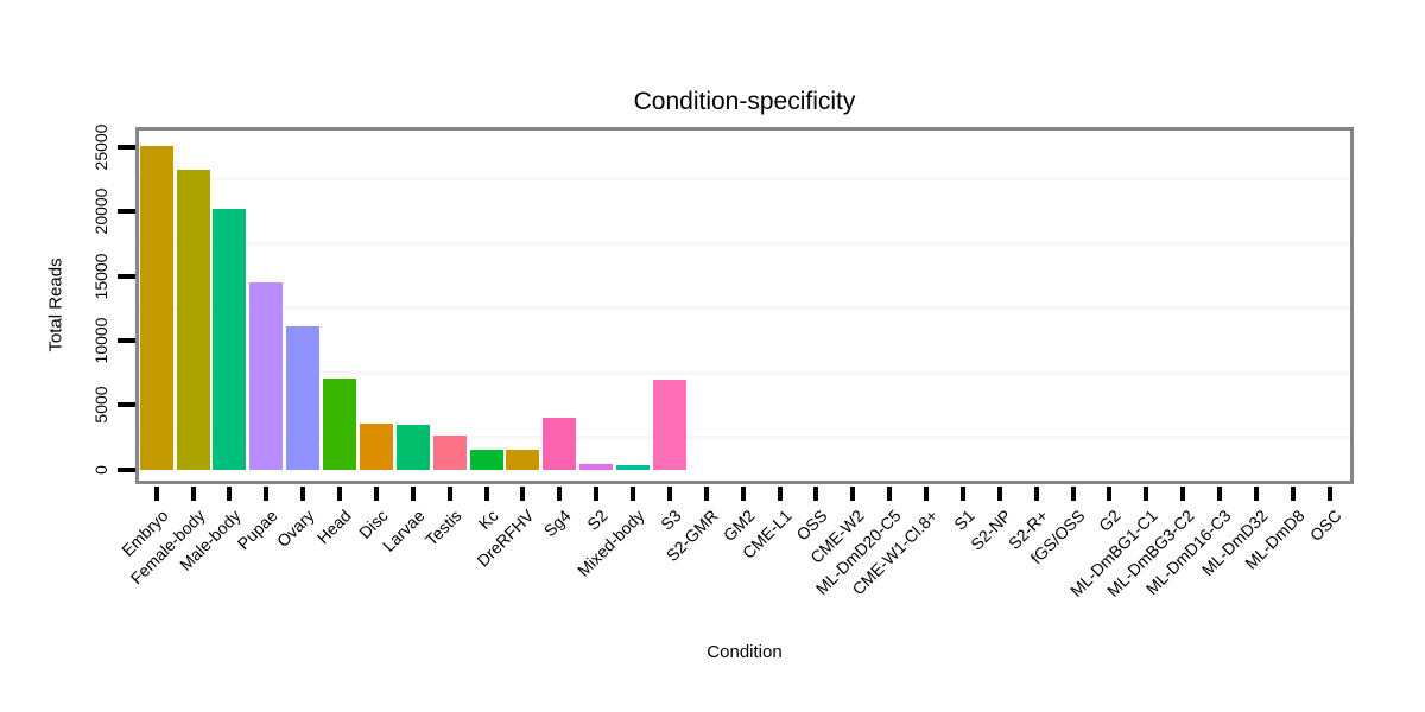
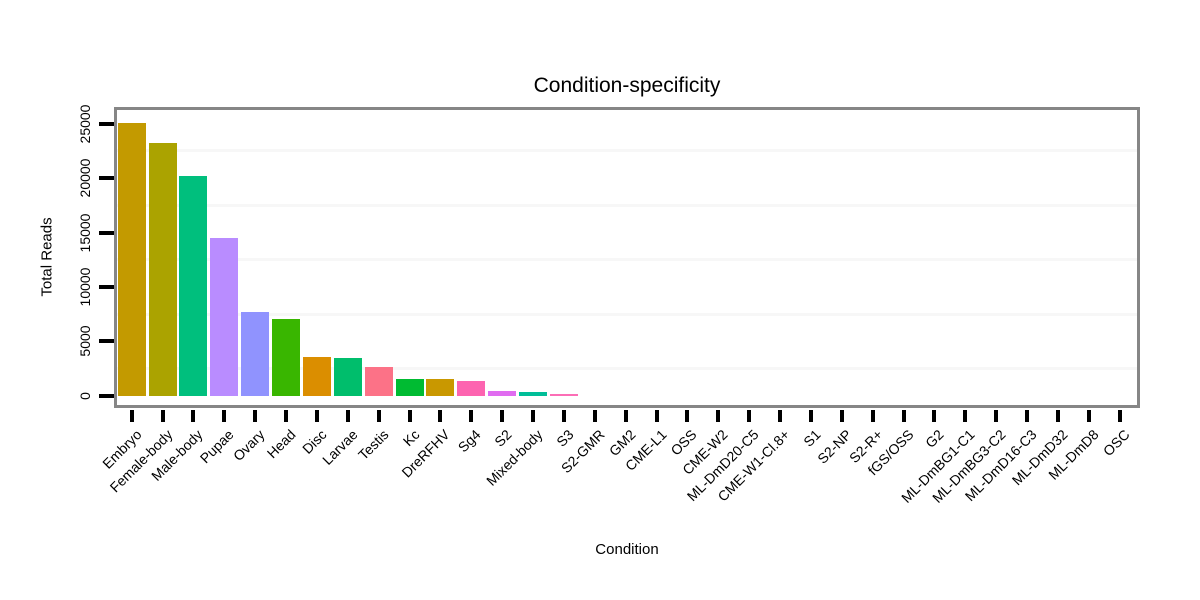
Ovary: 11100 -> 7700
Sg4: 4000 -> 1400
S3: 7000 -> 200
